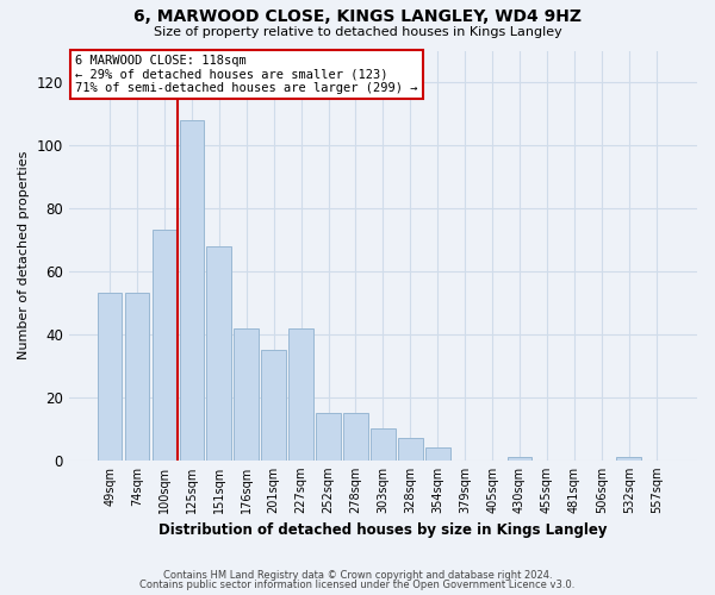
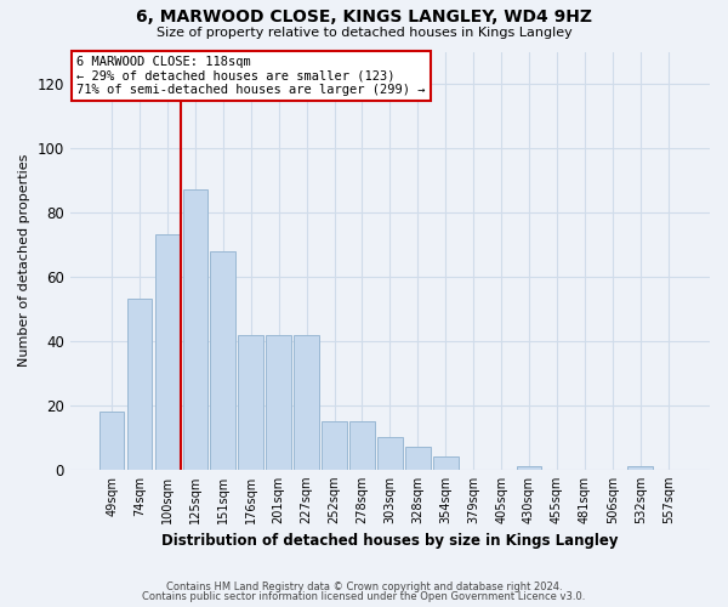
49sqm: 53 -> 18
125sqm: 108 -> 87
201sqm: 35 -> 42
